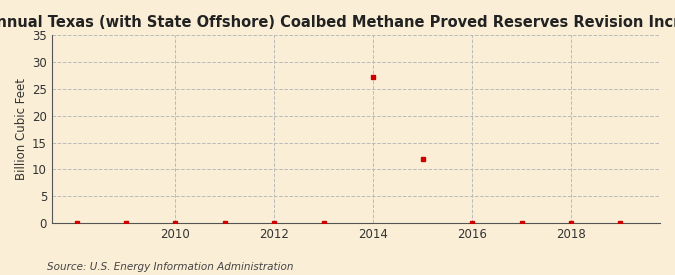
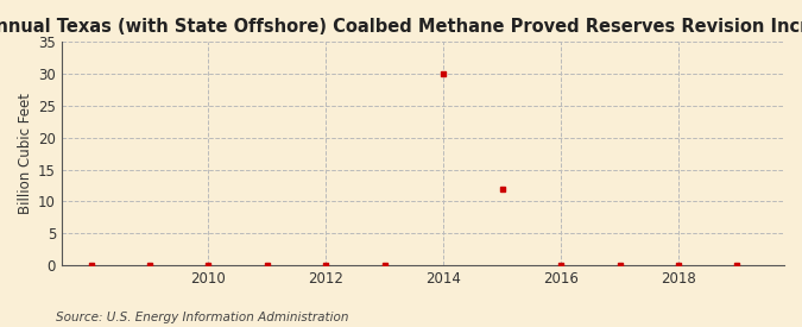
2014: 27.2 -> 30.0
